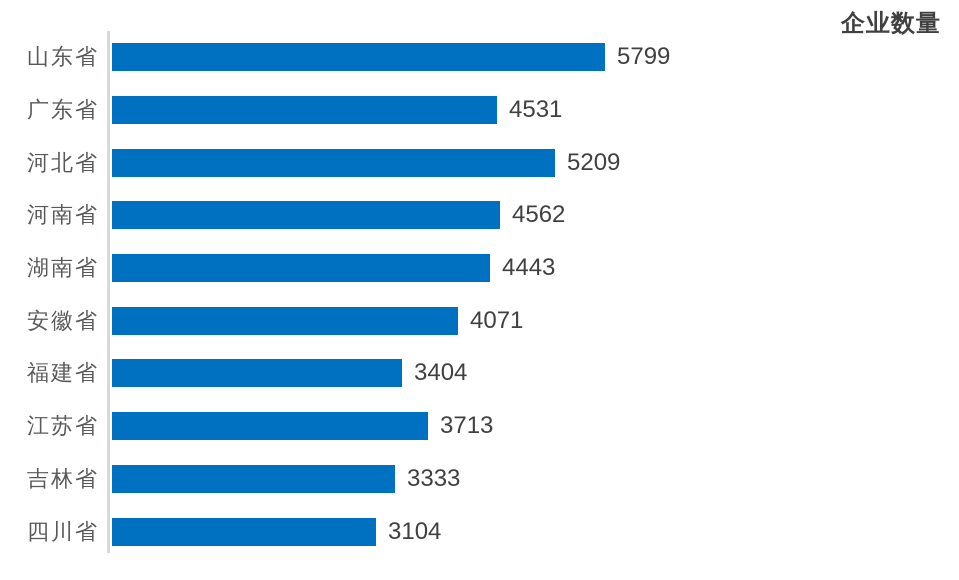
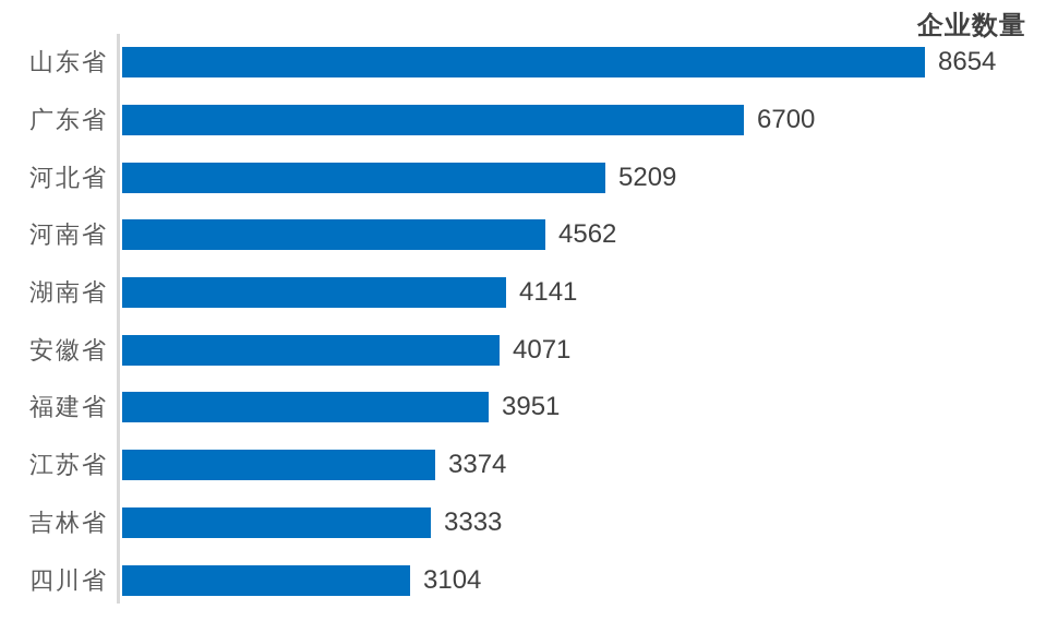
山东省: 5799 -> 8654
广东省: 4531 -> 6700
湖南省: 4443 -> 4141
福建省: 3404 -> 3951
江苏省: 3713 -> 3374
